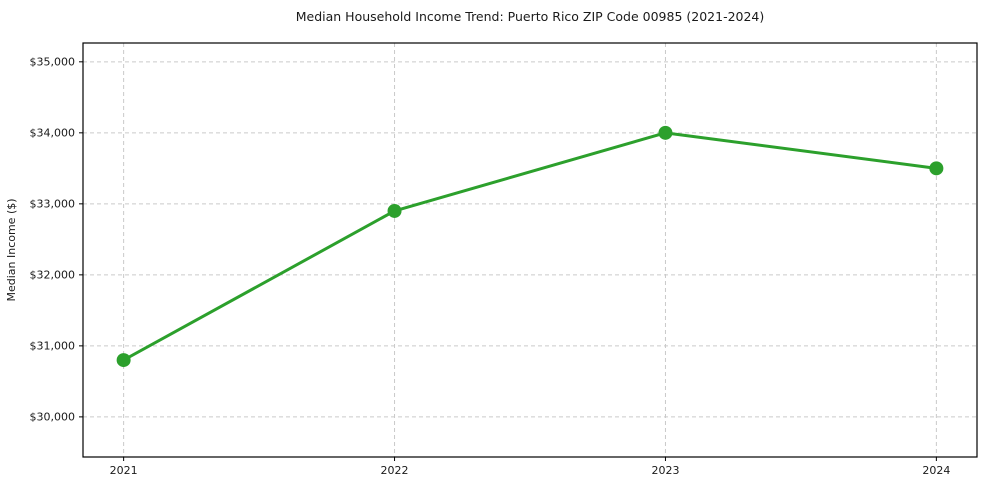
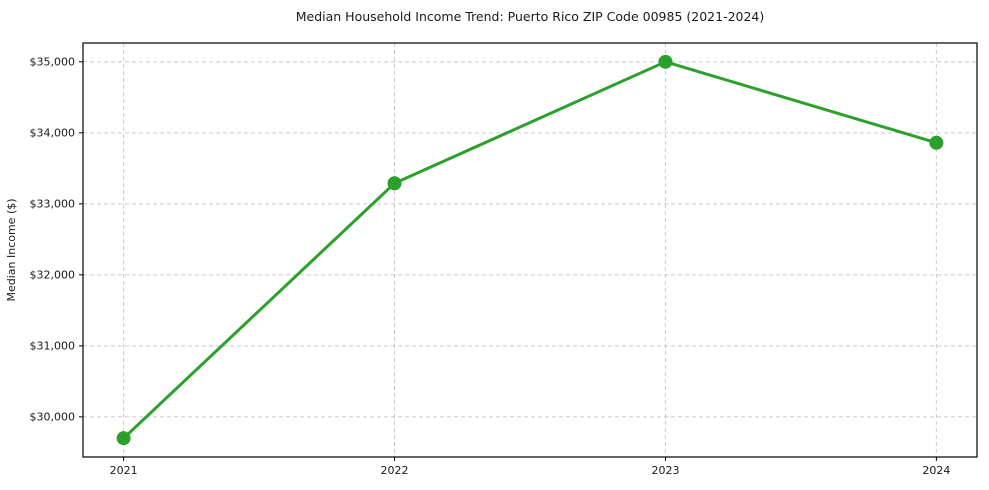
2021: $30800 -> $29700
2022: $32900 -> $33300
2023: $34000 -> $35000
2024: $33500 -> $33900
